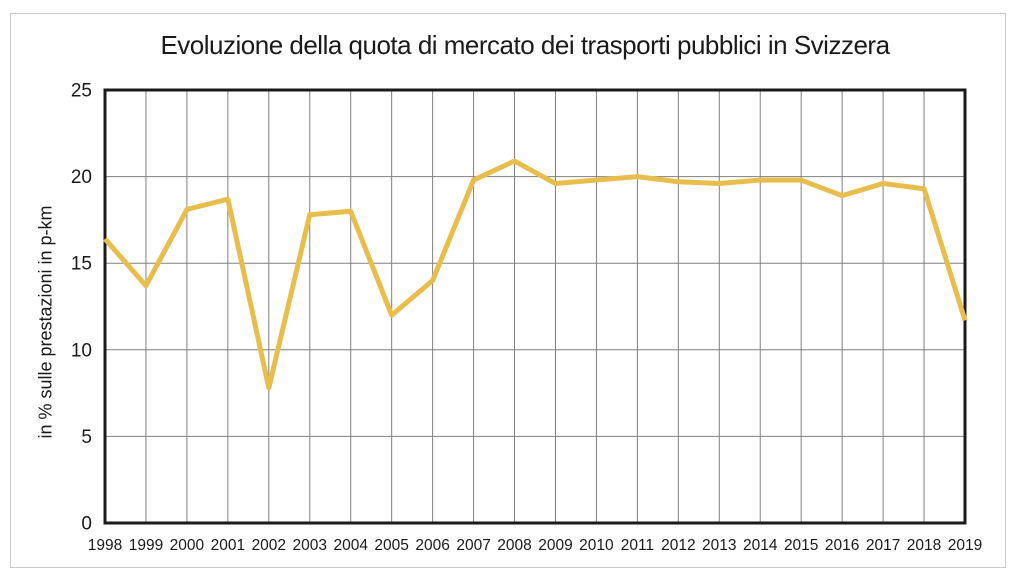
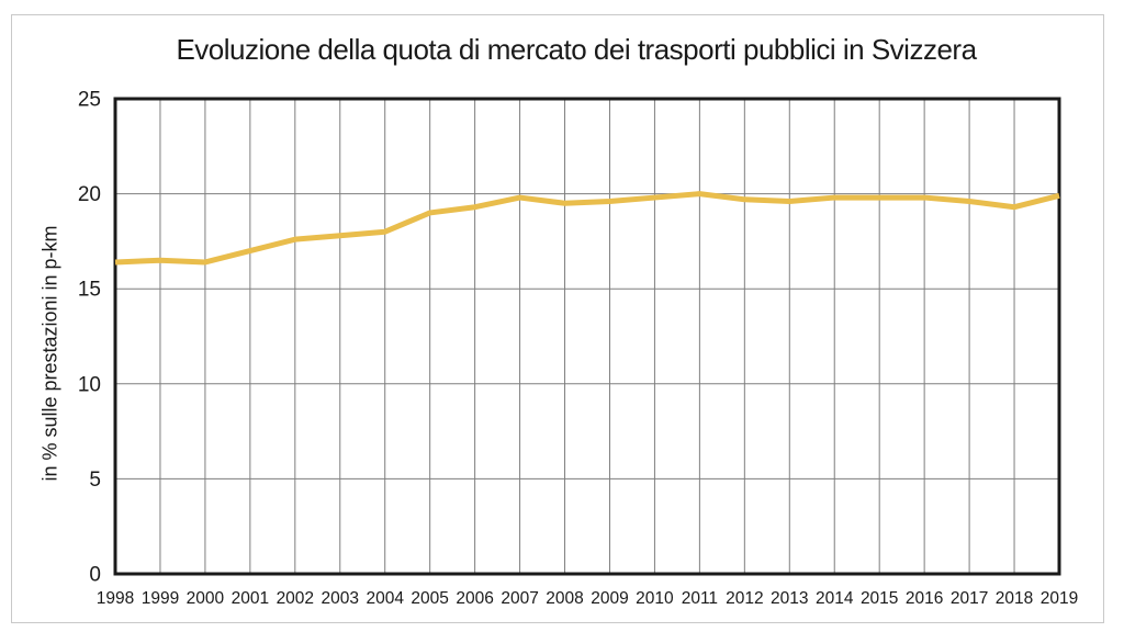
1999: 13.7 -> 16.5
2000: 18.1 -> 16.4
2001: 18.7 -> 17.0
2002: 7.8 -> 17.6
2005: 12.0 -> 19.0
2006: 14.0 -> 19.3
2008: 20.9 -> 19.5
2016: 18.9 -> 19.8
2019: 11.7 -> 19.9
